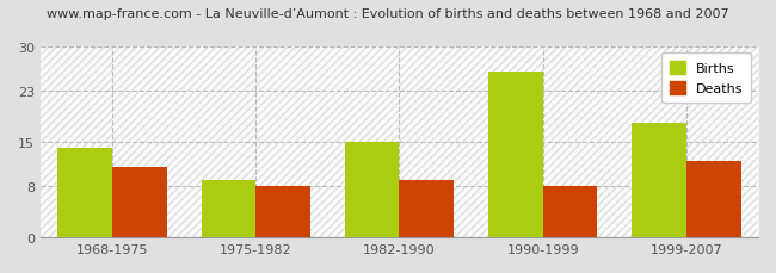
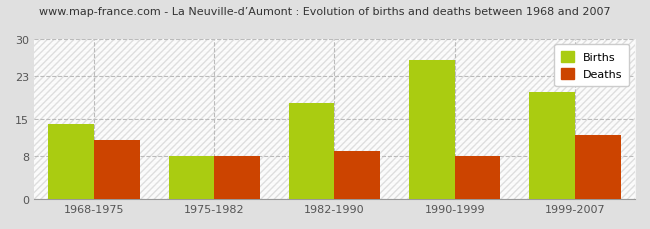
Births/1975-1982: 9 -> 8
Births/1982-1990: 15 -> 18
Births/1999-2007: 18 -> 20
